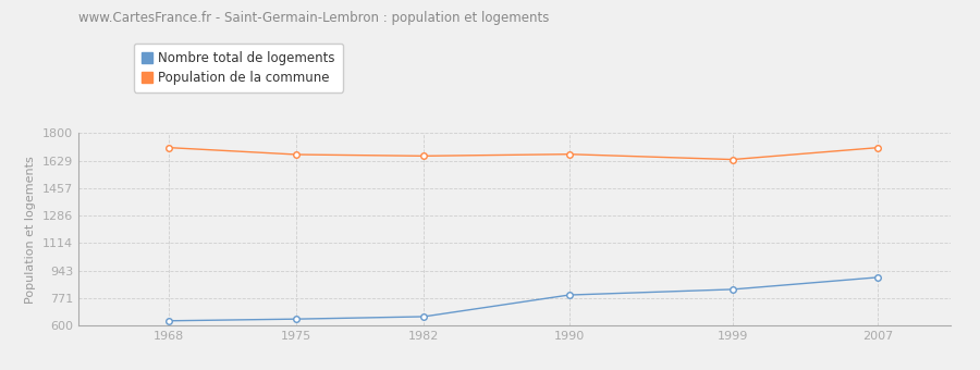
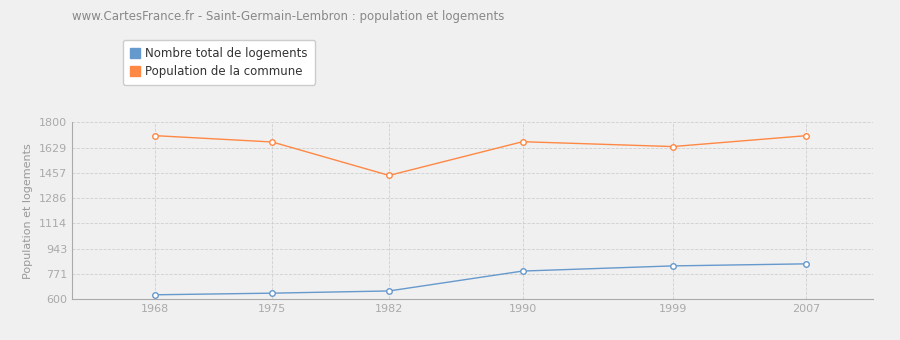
Population de la commune/1982: 1660 -> 1440
Nombre total de logements/2007: 900 -> 840
